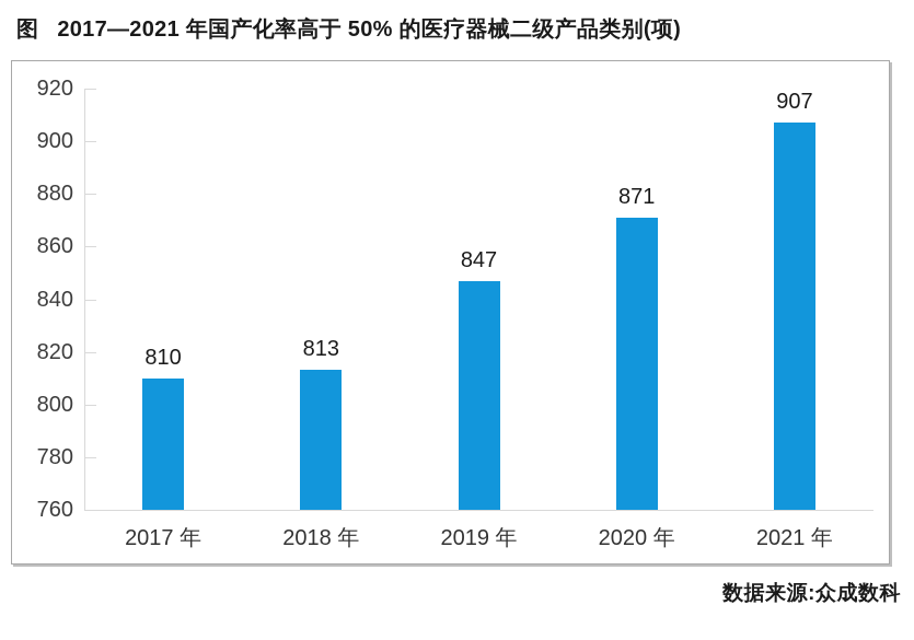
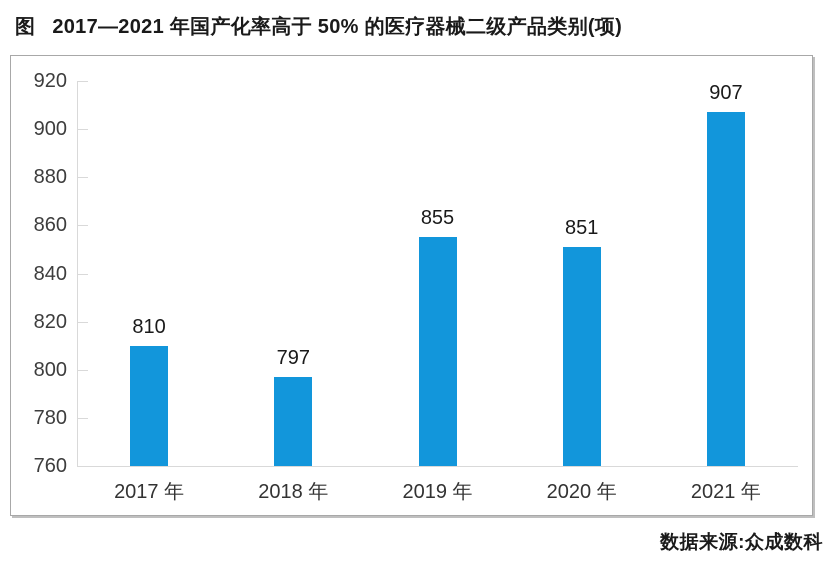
2018 年: 813 -> 797
2019 年: 847 -> 855
2020 年: 871 -> 851
